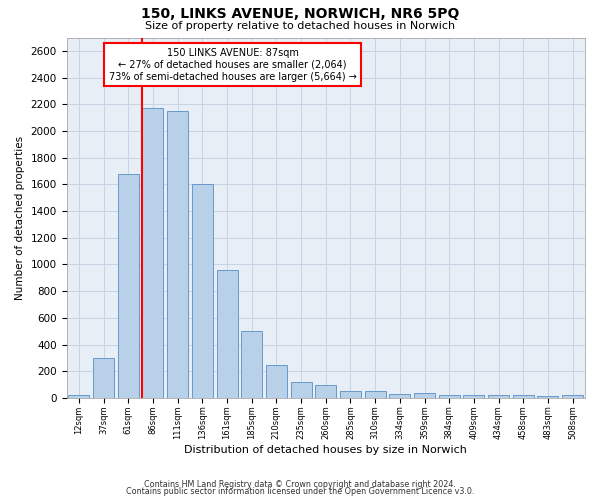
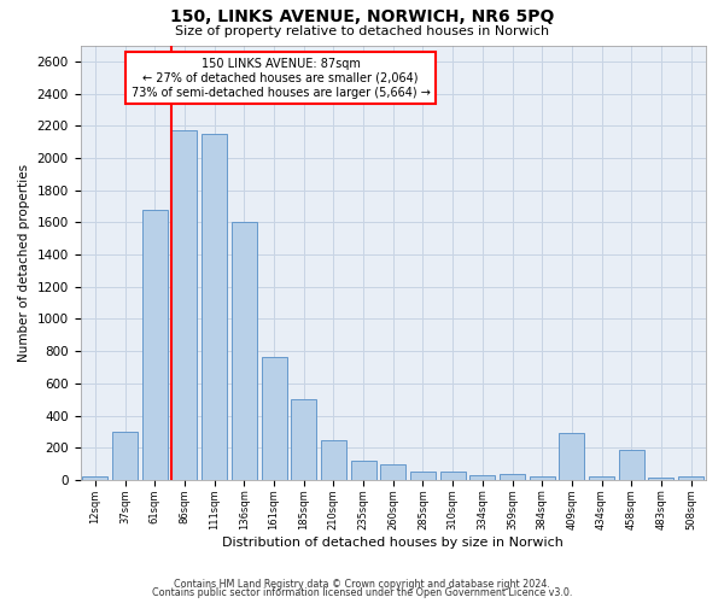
161sqm: 960 -> 760
409sqm: 20 -> 290
458sqm: 20 -> 190
